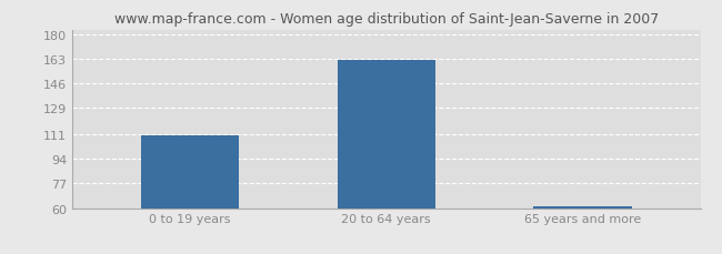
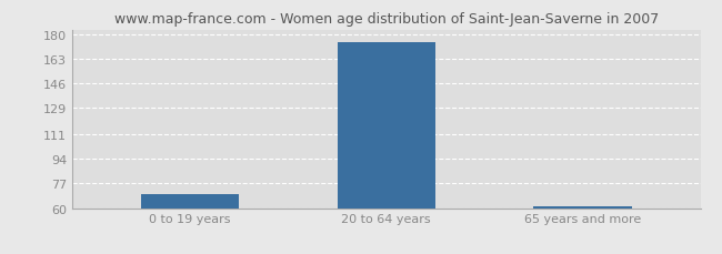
0 to 19 years: 110 -> 70
20 to 64 years: 162 -> 174
